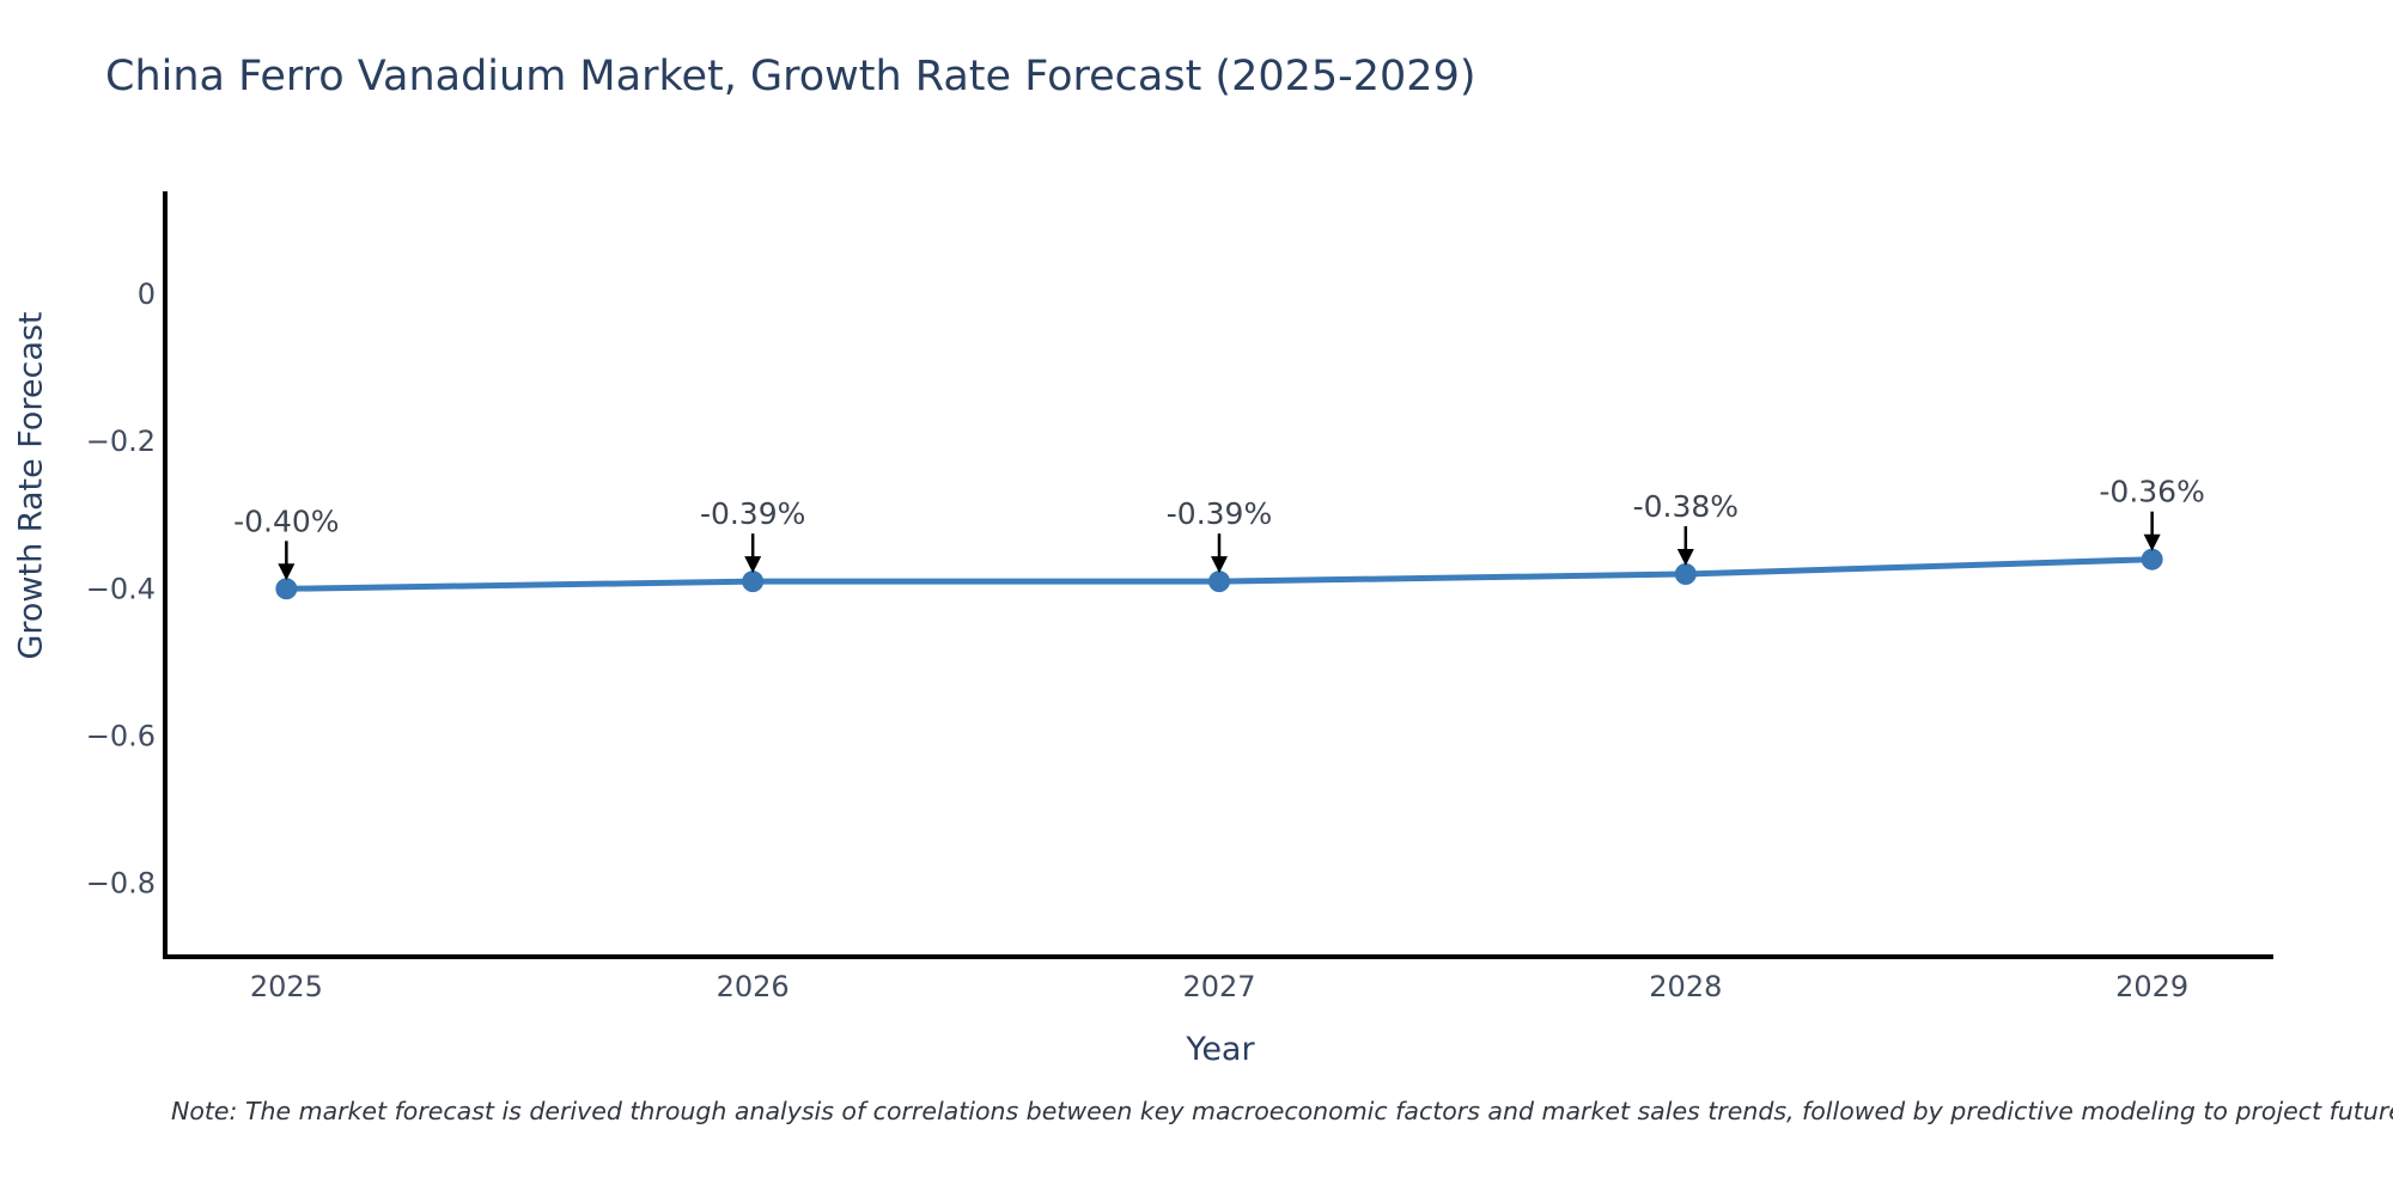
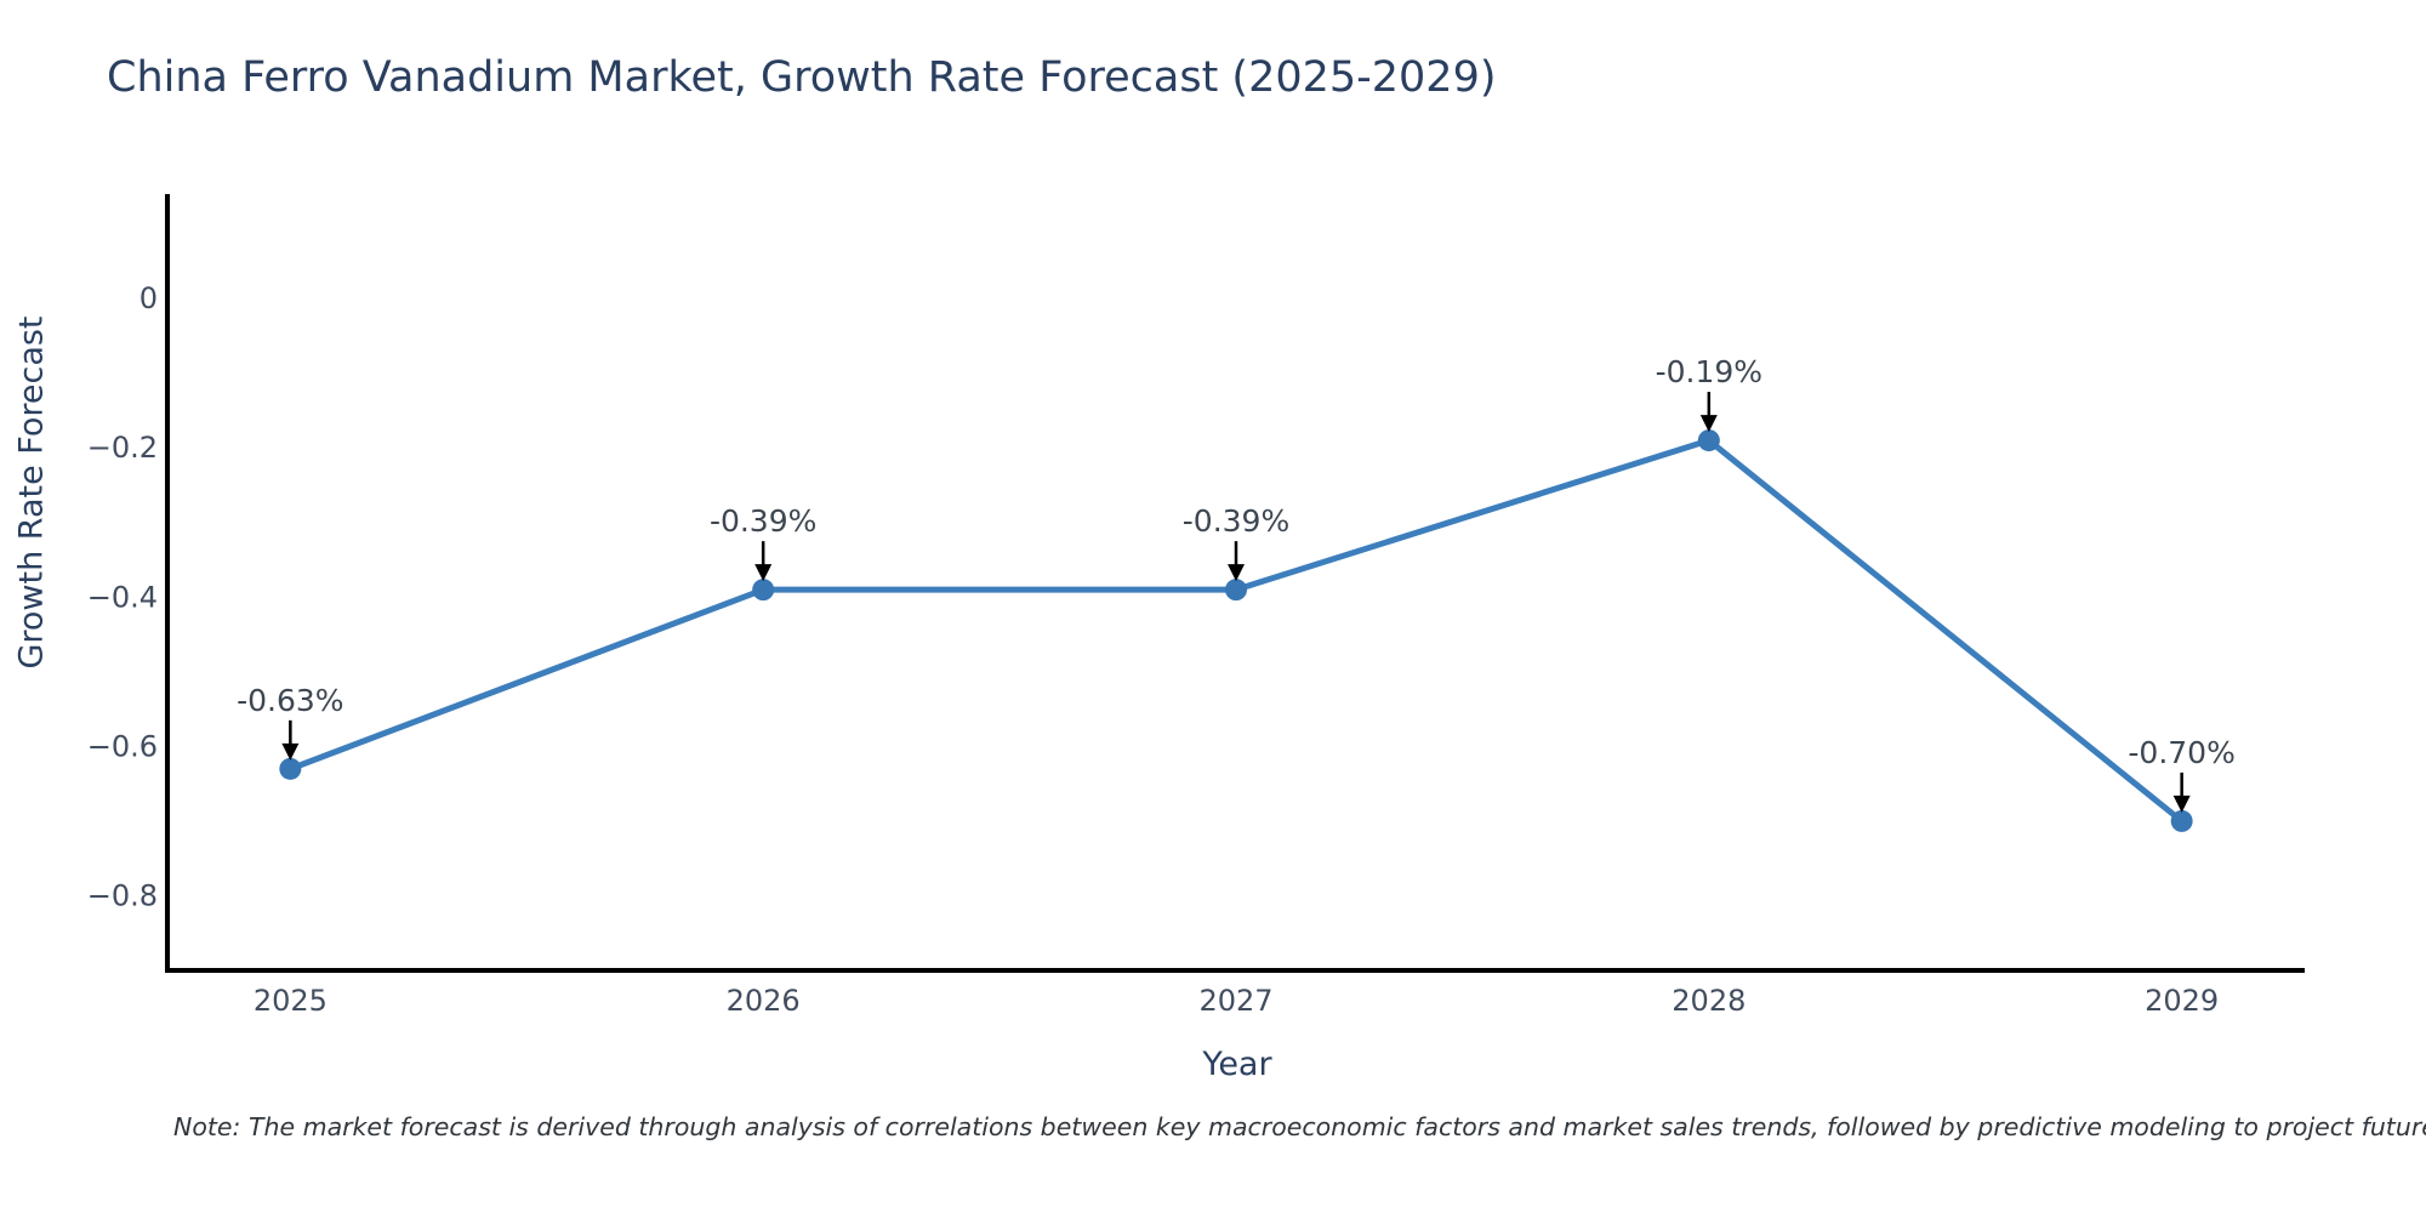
2025: -0.40% -> -0.63%
2028: -0.38% -> -0.19%
2029: -0.36% -> -0.70%
